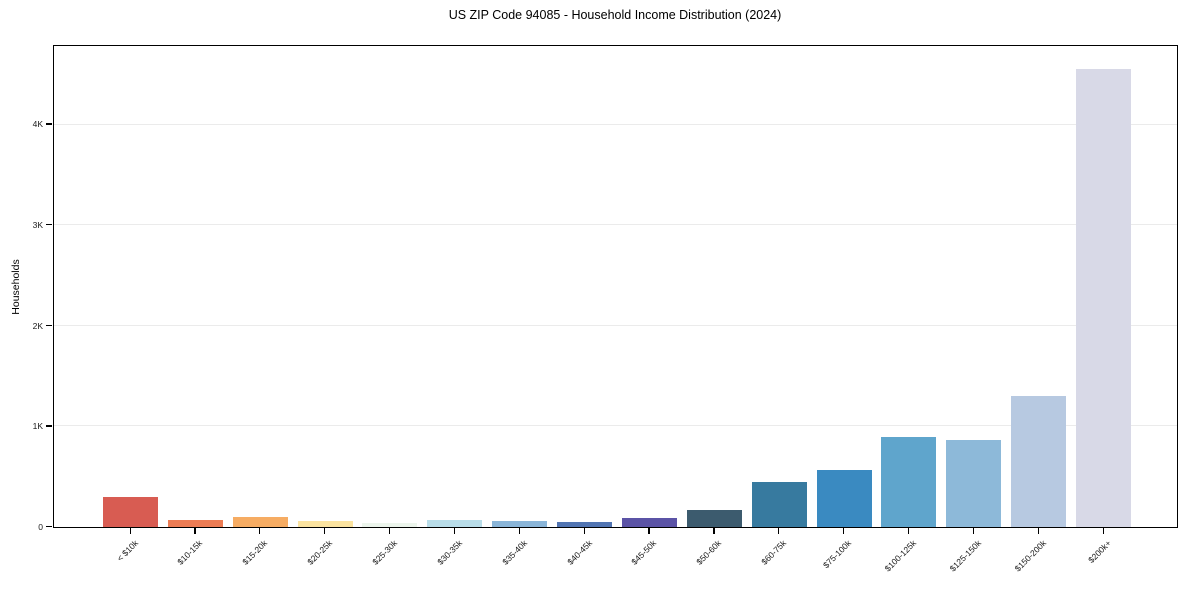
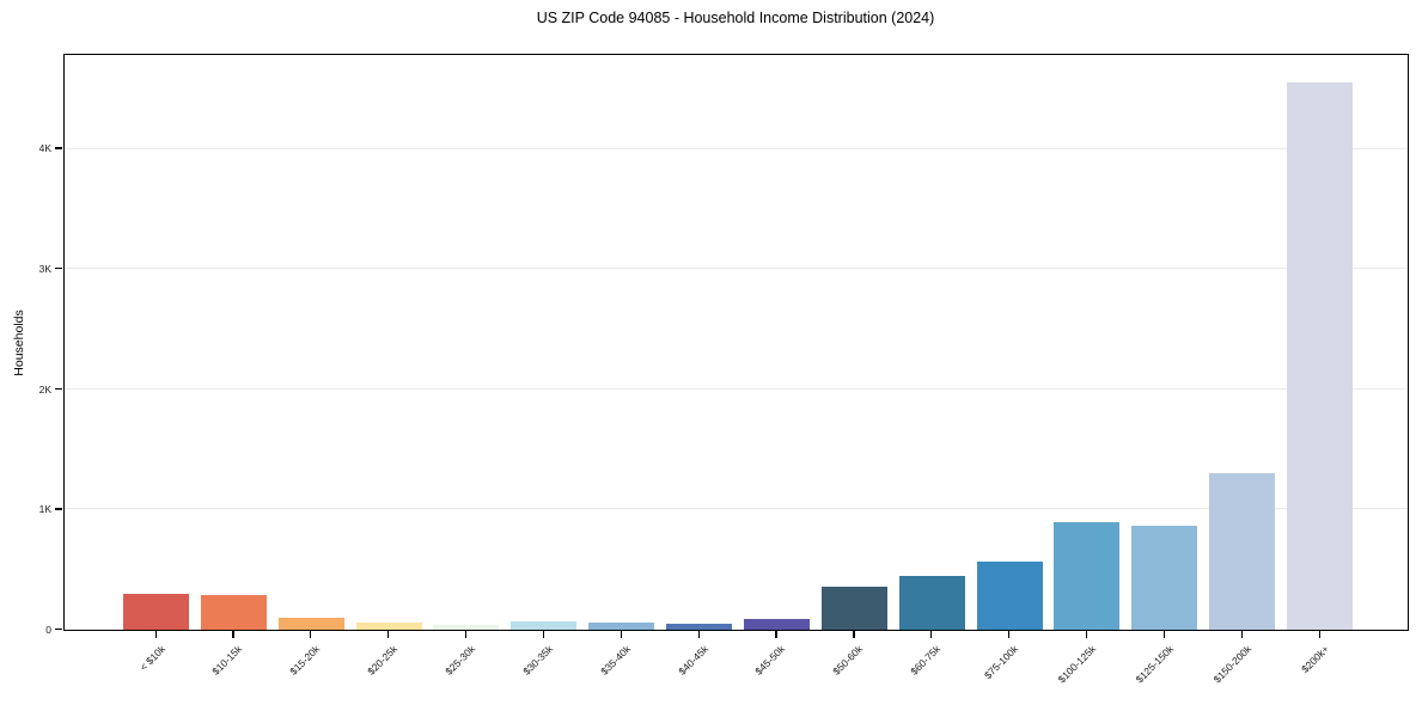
$10-15k: 0.06K -> 0.29K
$50-60k: 0.16K -> 0.36K
